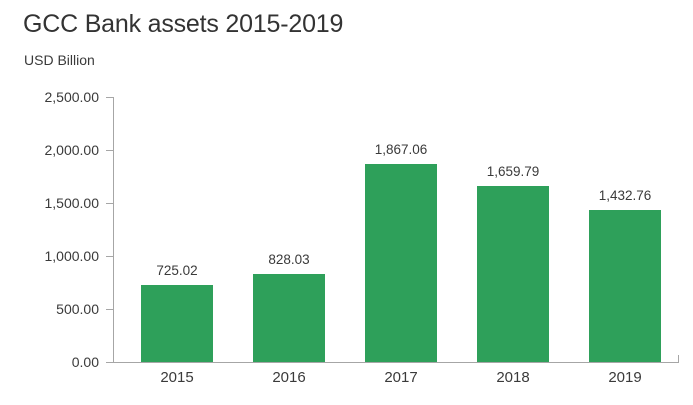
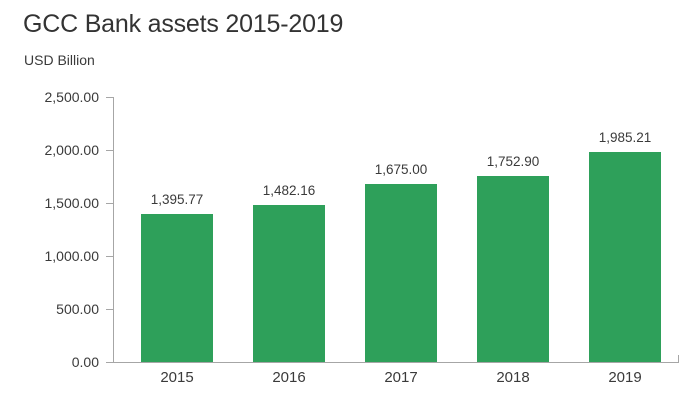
2015: 725.02 -> 1,395.77
2016: 828.03 -> 1,482.16
2017: 1,867.06 -> 1,675.00
2018: 1,659.79 -> 1,752.90
2019: 1,432.76 -> 1,985.21
